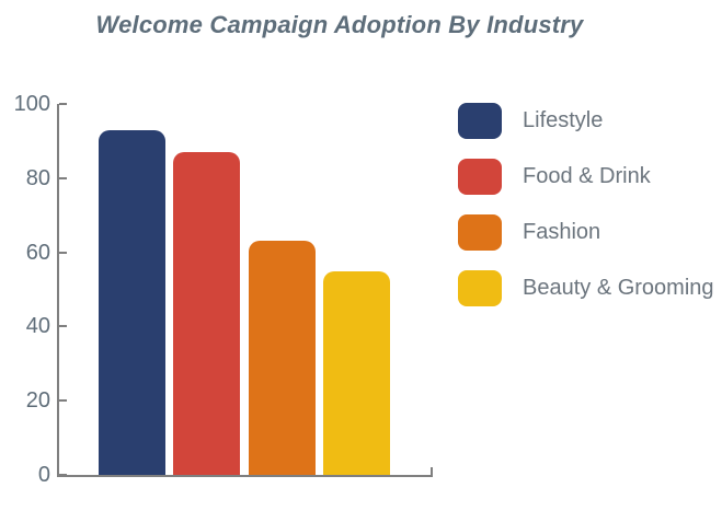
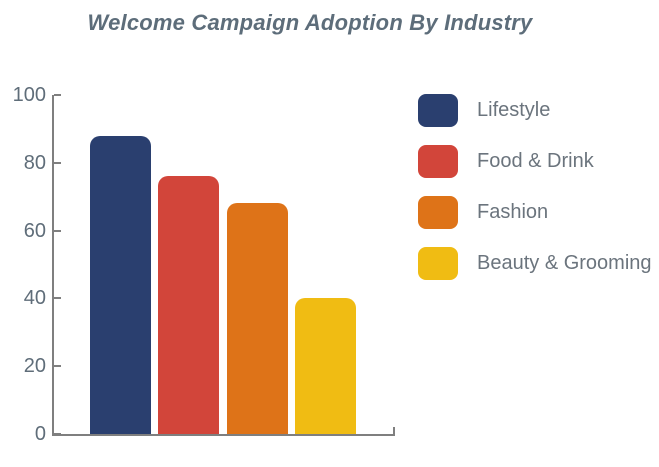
Lifestyle: 93 -> 88
Food & Drink: 87 -> 76
Fashion: 63 -> 68
Beauty & Grooming: 55 -> 40
